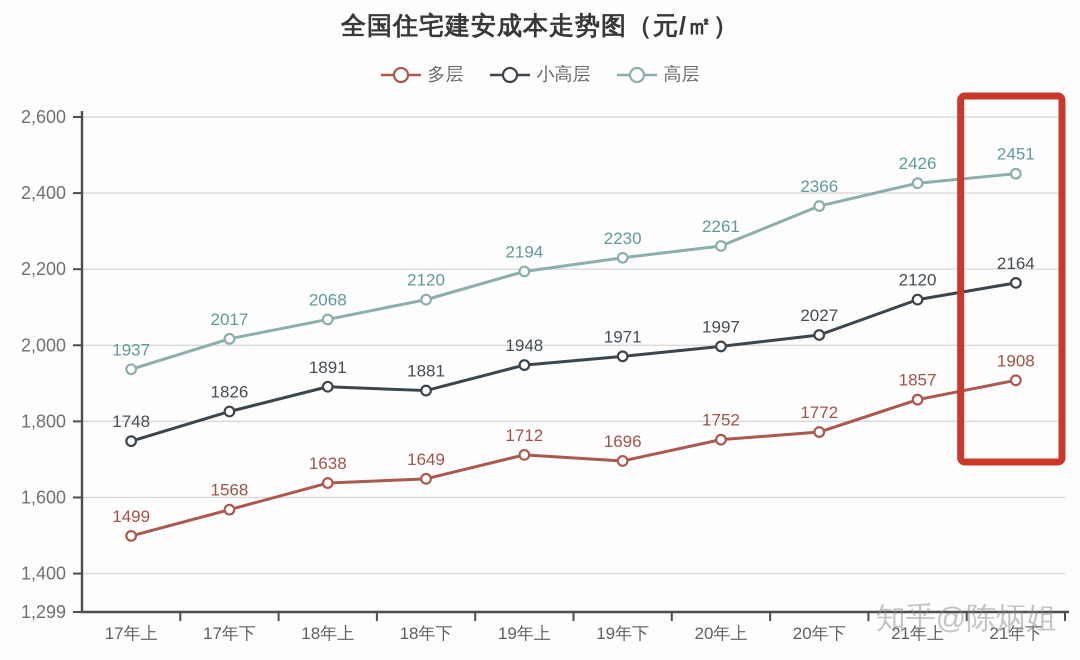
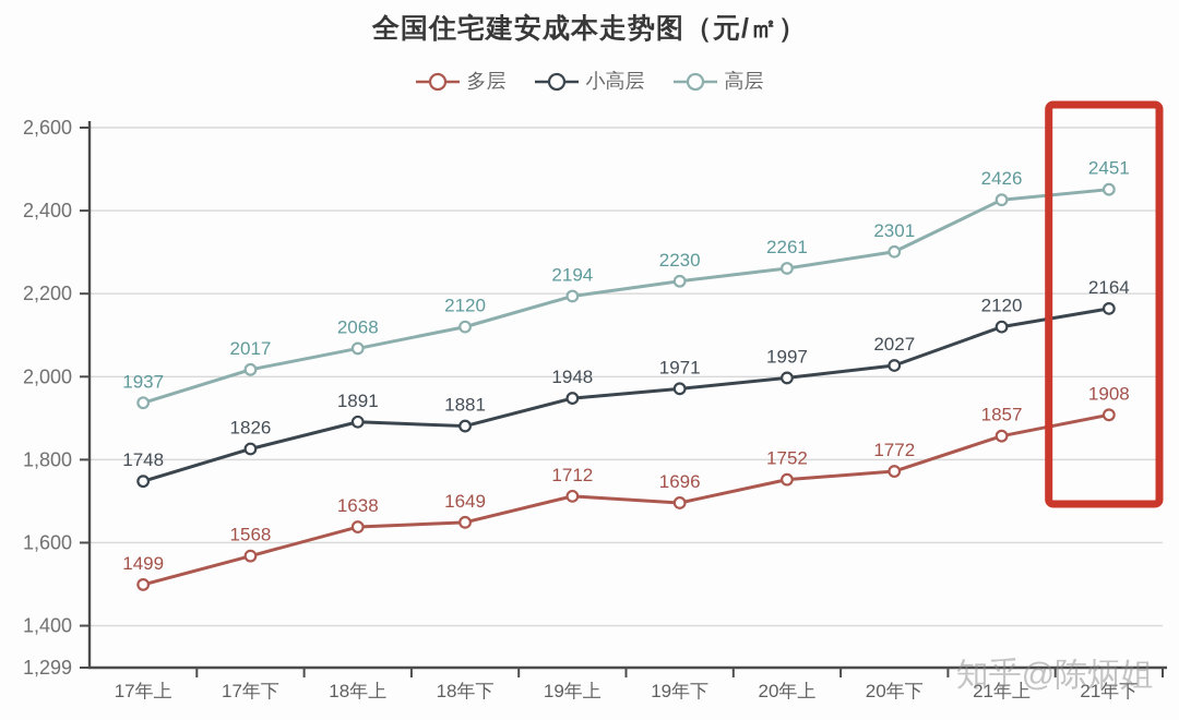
高层/20年下: 2366 -> 2301
